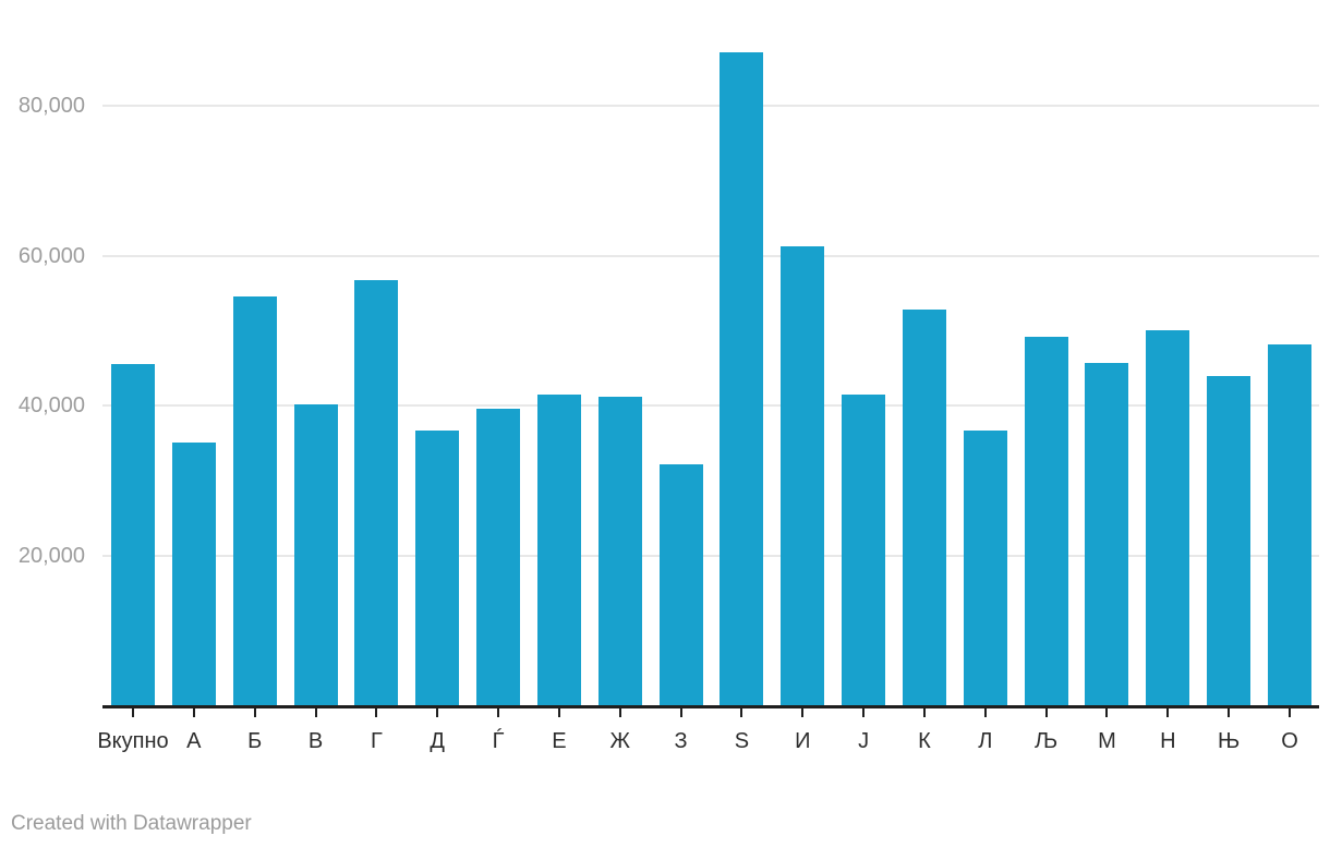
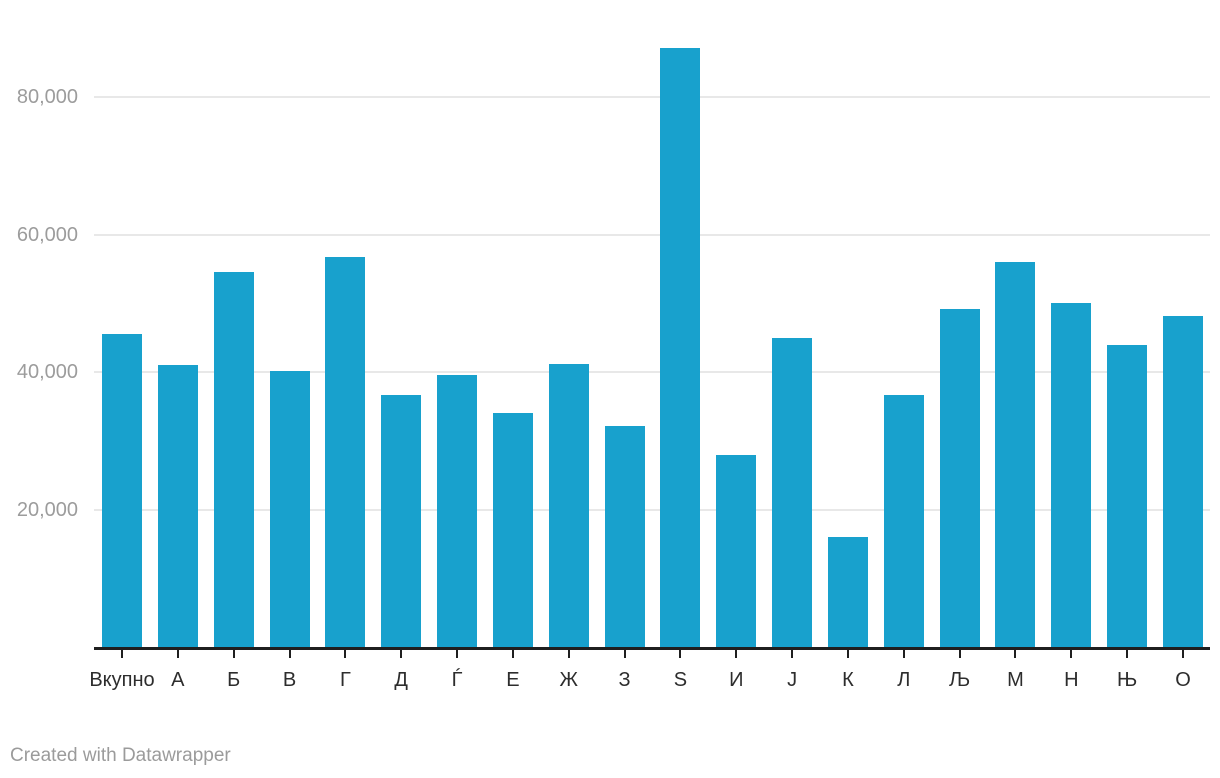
А: 35000 -> 41000
Е: 42000 -> 34000
И: 61000 -> 28000
Ј: 41000 -> 45000
К: 53000 -> 16000
М: 46000 -> 56000
